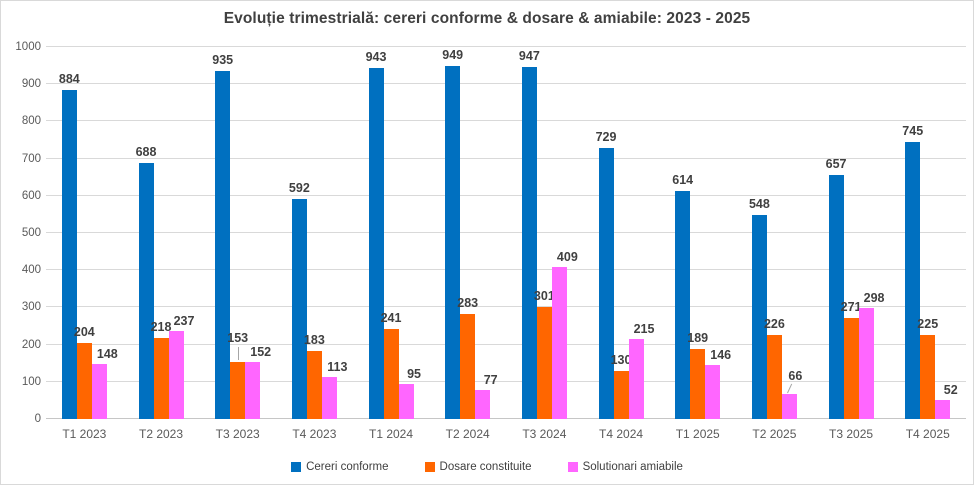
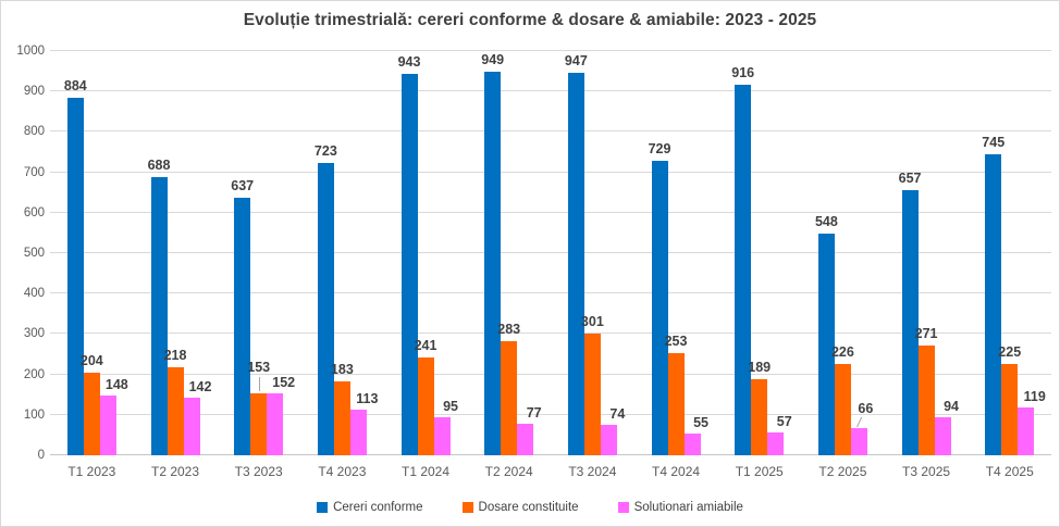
Solutionari amiabile/T2 2023: 237 -> 142
Cereri conforme/T3 2023: 935 -> 637
Cereri conforme/T4 2023: 592 -> 723
Solutionari amiabile/T3 2024: 409 -> 74
Dosare constituite/T4 2024: 130 -> 253
Solutionari amiabile/T4 2024: 215 -> 55
Cereri conforme/T1 2025: 614 -> 916
Solutionari amiabile/T1 2025: 146 -> 57
Solutionari amiabile/T3 2025: 298 -> 94
Solutionari amiabile/T4 2025: 52 -> 119
